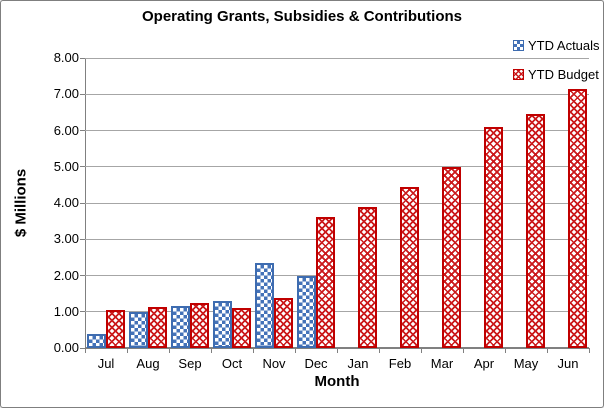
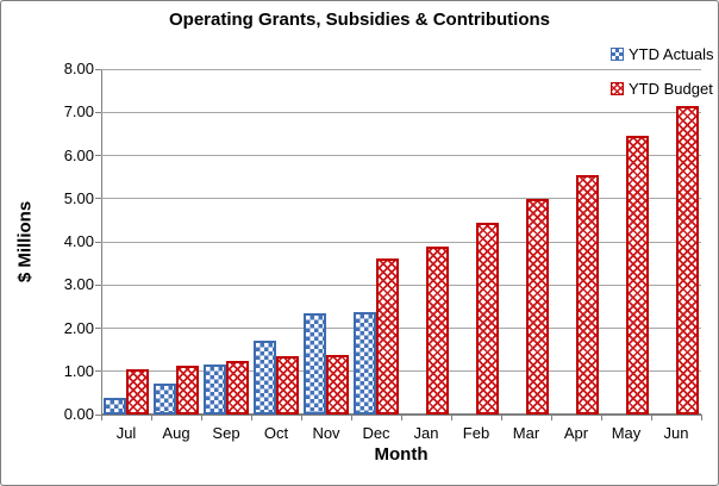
YTD Actuals/Aug: 1.0 -> 0.7
YTD Actuals/Oct: 1.3 -> 1.7
YTD Budget/Oct: 1.1 -> 1.3
YTD Actuals/Dec: 2.0 -> 2.4
YTD Budget/Apr: 6.1 -> 5.5
